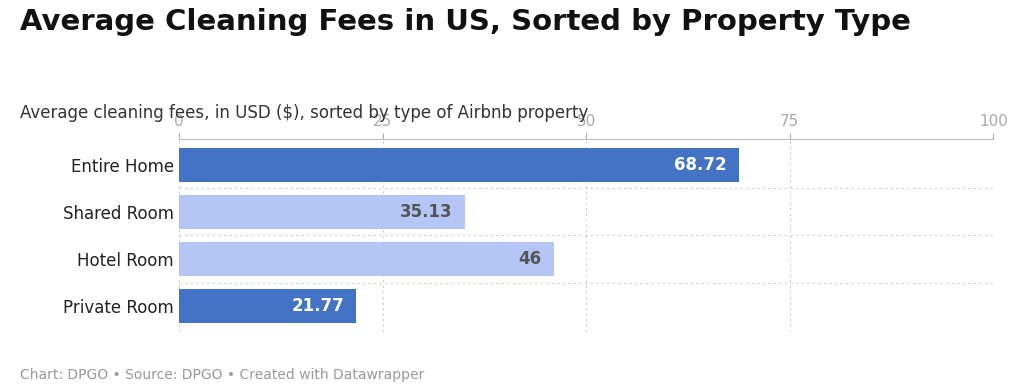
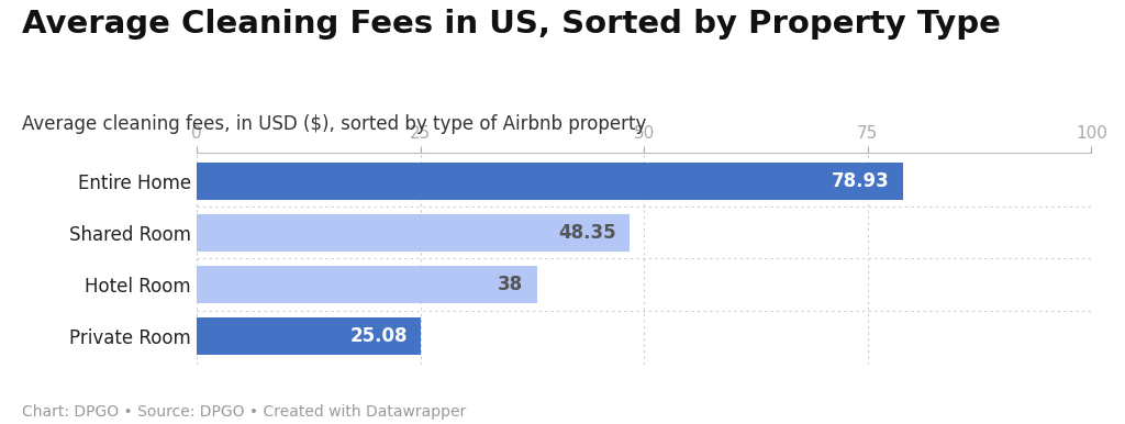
Entire Home: 68.72 -> 78.93
Shared Room: 35.13 -> 48.35
Hotel Room: 46 -> 38
Private Room: 21.77 -> 25.08
